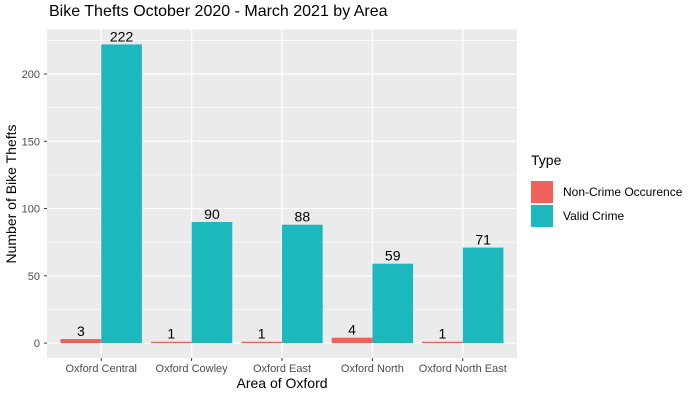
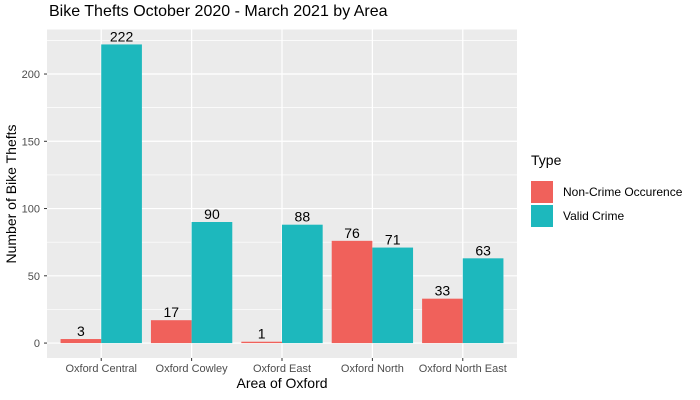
Non-Crime Occurence/Oxford Cowley: 1 -> 17
Non-Crime Occurence/Oxford North: 4 -> 76
Valid Crime/Oxford North: 59 -> 71
Non-Crime Occurence/Oxford North East: 1 -> 33
Valid Crime/Oxford North East: 71 -> 63
